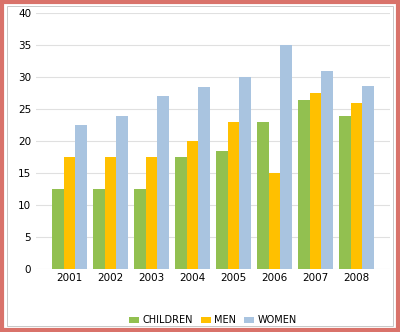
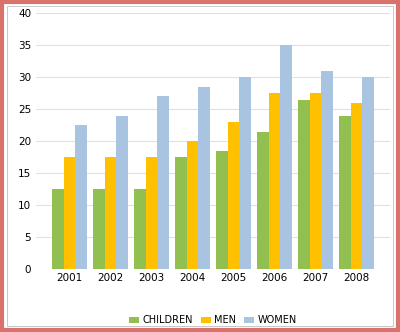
CHILDREN/2006: 23.0 -> 21.5
MEN/2006: 15.0 -> 27.5
WOMEN/2008: 28.6 -> 30.0
